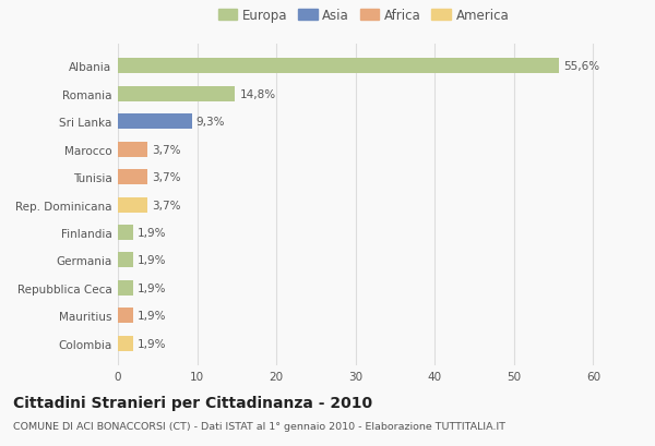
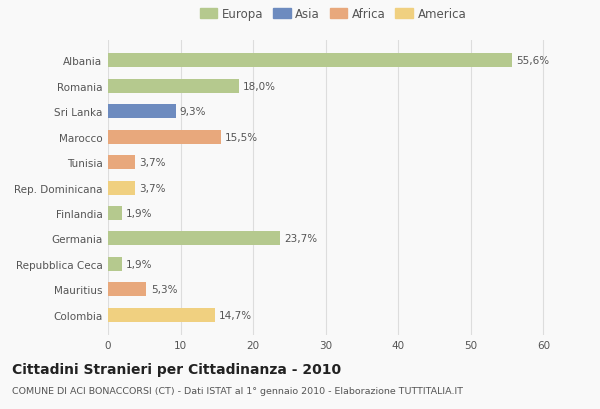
Romania: 14,8% -> 18,0%
Marocco: 3,7% -> 15,5%
Germania: 1,9% -> 23,7%
Mauritius: 1,9% -> 5,3%
Colombia: 1,9% -> 14,7%
